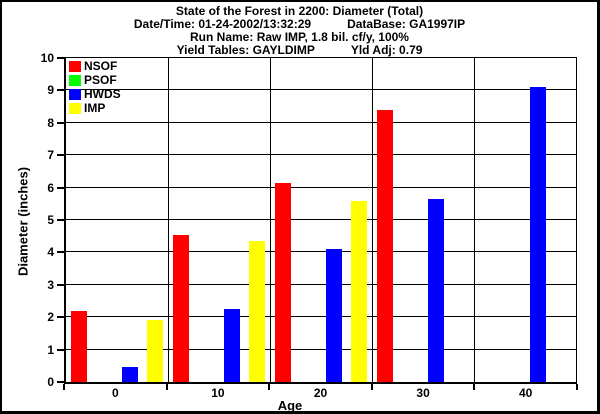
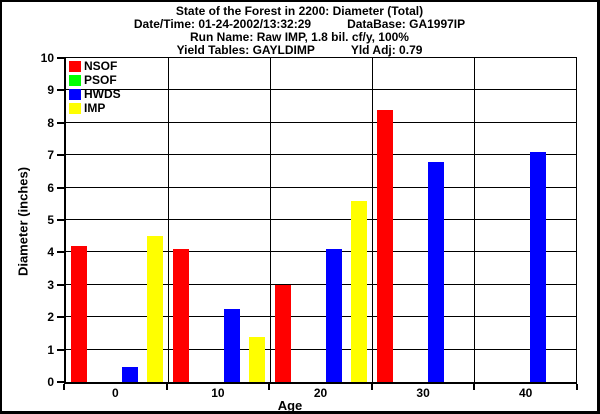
NSOF/0: 2.2 -> 4.2
IMP/0: 1.9 -> 4.5
NSOF/10: 4.5 -> 4.1
IMP/10: 4.3 -> 1.4
NSOF/20: 6.2 -> 3.0
HWDS/30: 5.7 -> 6.8
HWDS/40: 9.1 -> 7.1
